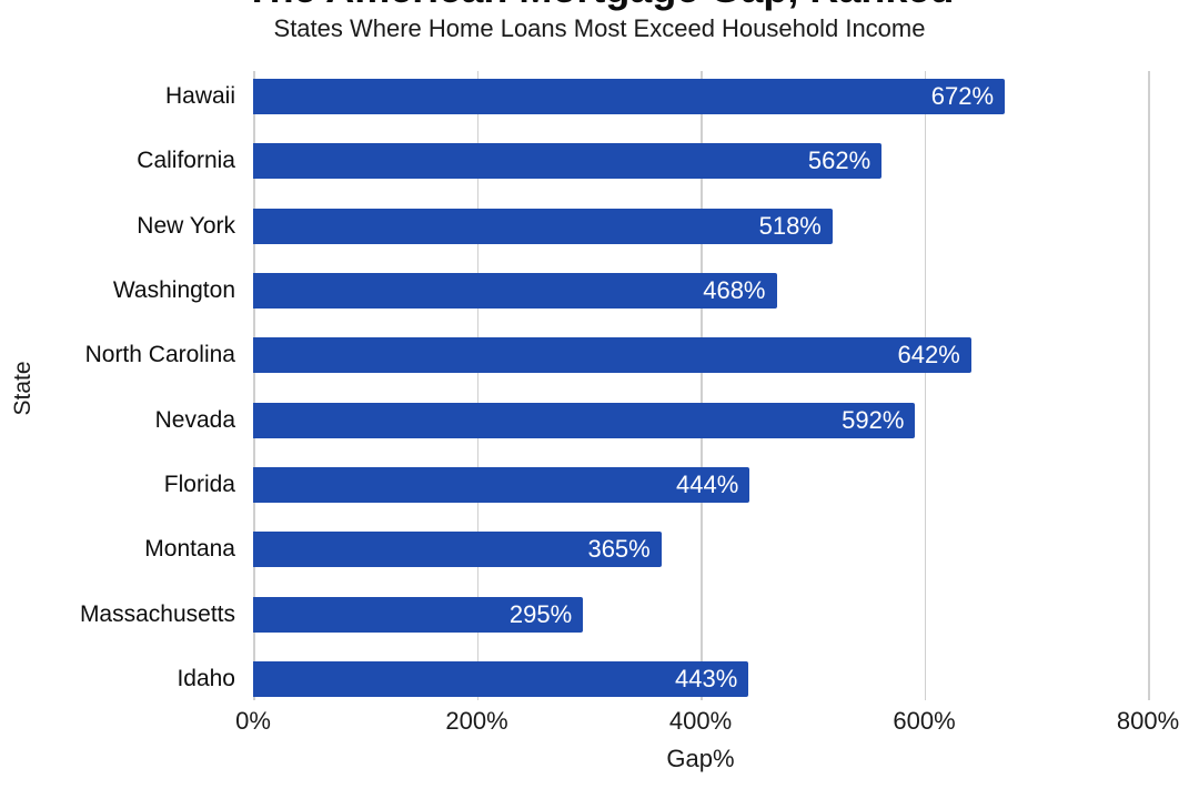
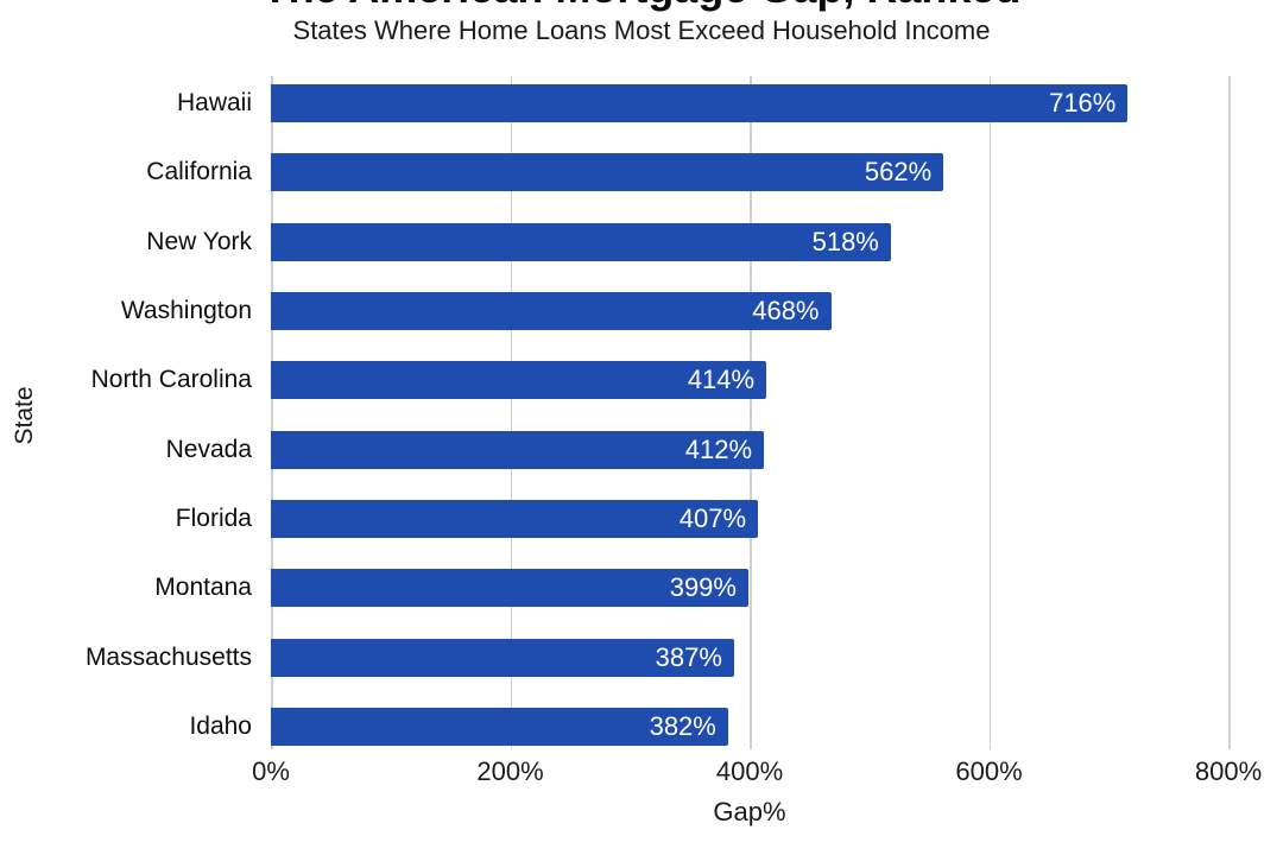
Hawaii: 672% -> 716%
North Carolina: 642% -> 414%
Nevada: 592% -> 412%
Florida: 444% -> 407%
Montana: 365% -> 399%
Massachusetts: 295% -> 387%
Idaho: 443% -> 382%
